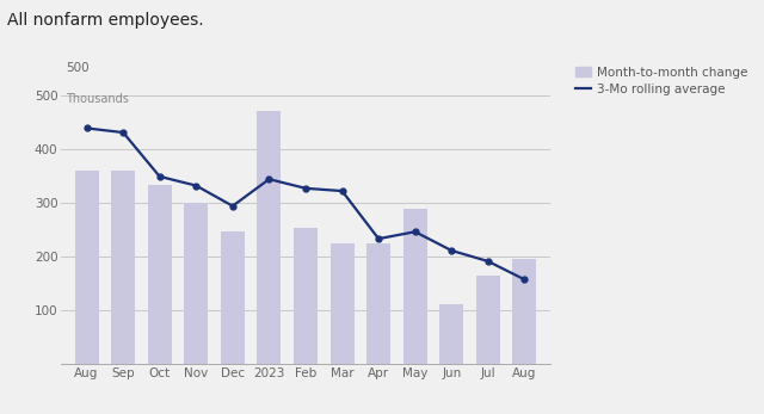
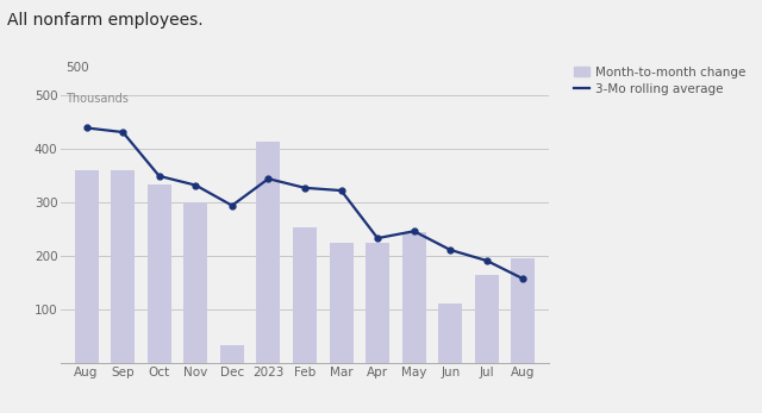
Month-to-month change/Dec: 247 -> 35
Month-to-month change/2023: 472 -> 415
Month-to-month change/May: 290 -> 245
